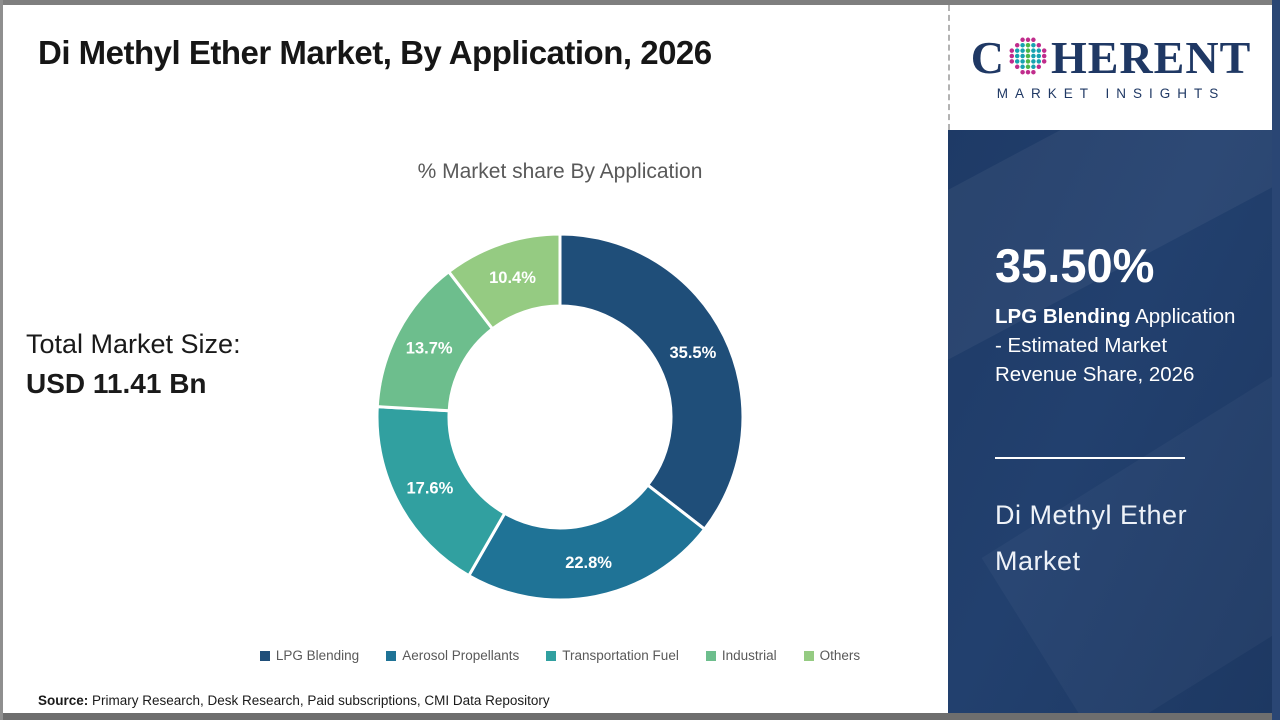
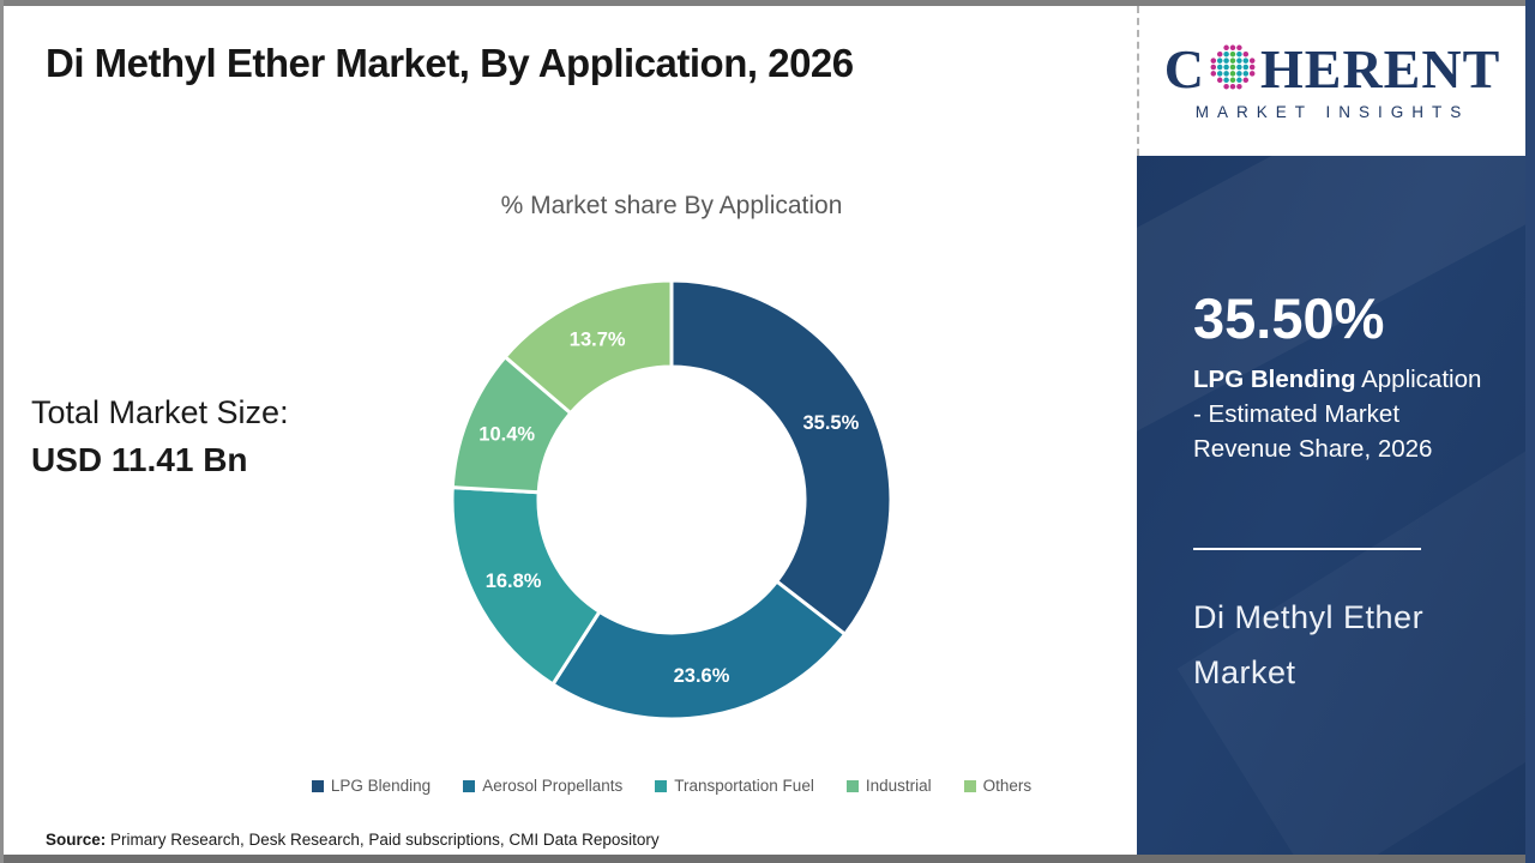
Aerosol Propellants: 22.8% -> 23.6%
Transportation Fuel: 17.6% -> 16.8%
Industrial: 13.7% -> 10.4%
Others: 10.4% -> 13.7%
